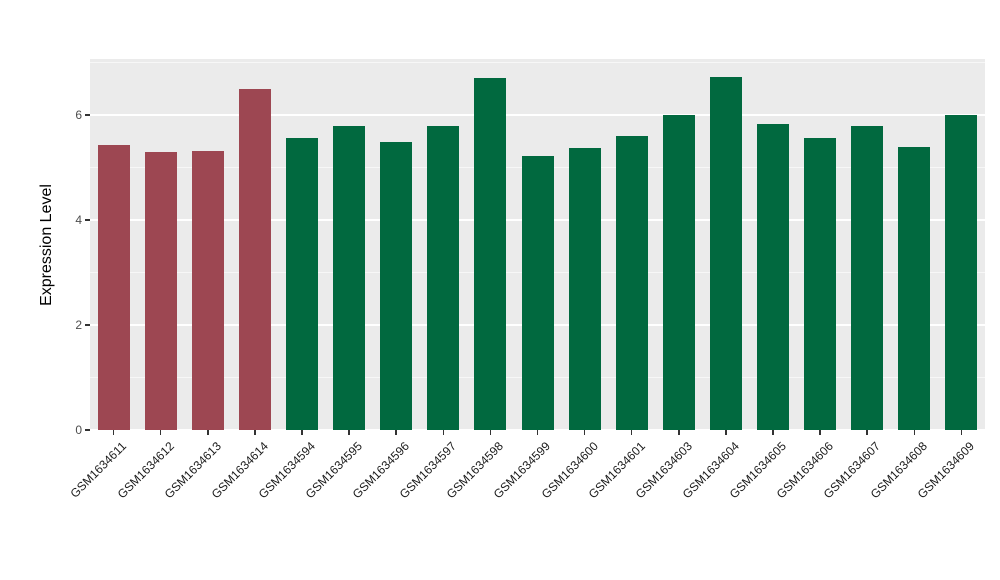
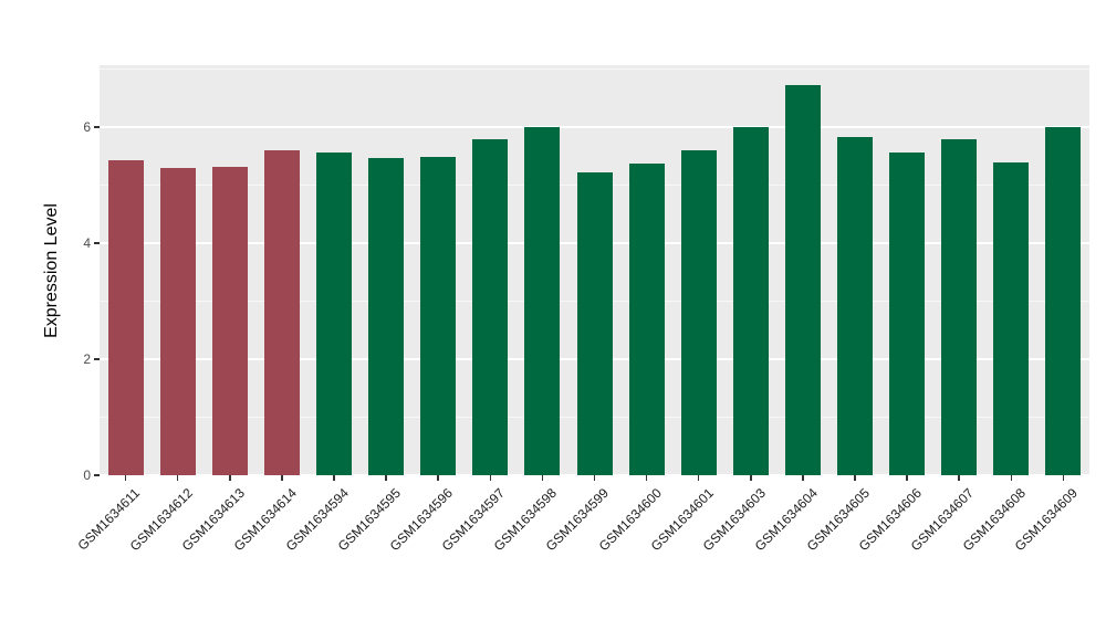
GSM1634614: 6.5 -> 5.6
GSM1634595: 5.8 -> 5.5
GSM1634598: 6.7 -> 6.0
